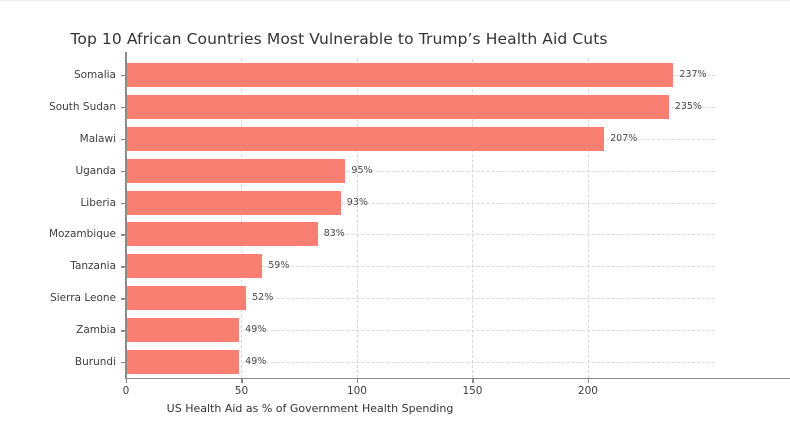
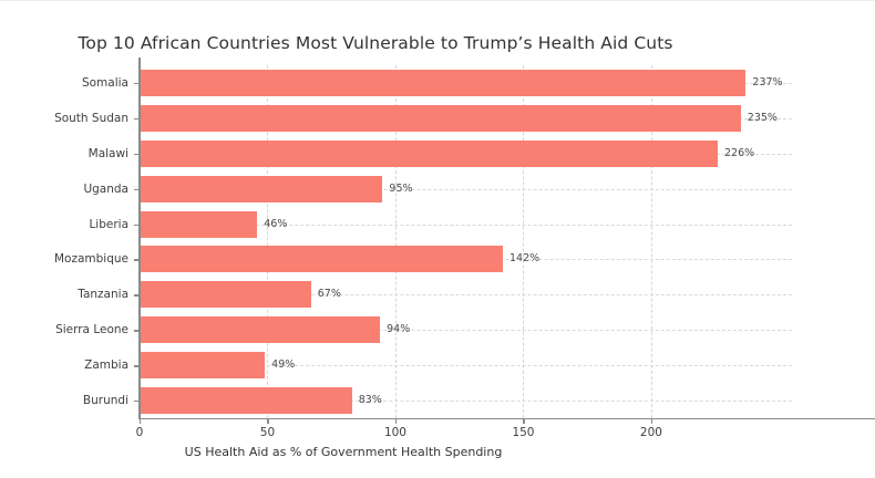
Malawi: 207% -> 226%
Liberia: 93% -> 46%
Mozambique: 83% -> 142%
Tanzania: 59% -> 67%
Sierra Leone: 52% -> 94%
Burundi: 49% -> 83%
